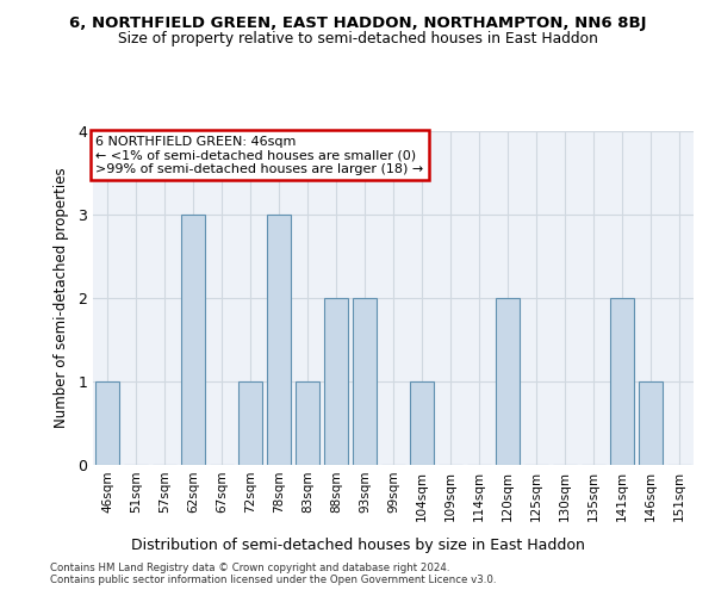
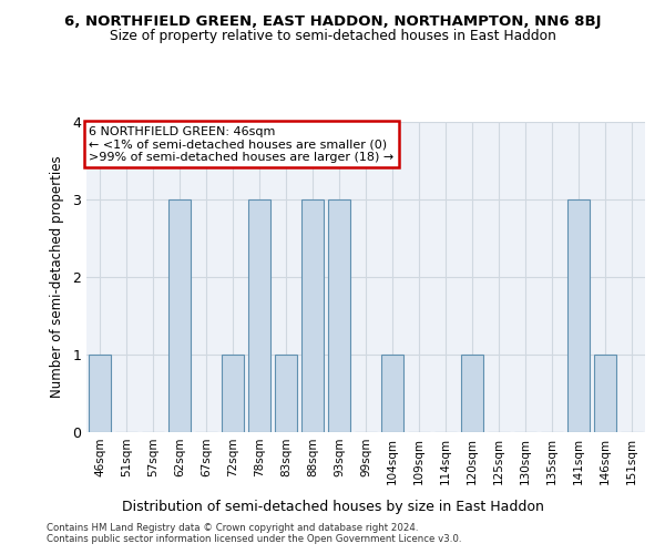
88sqm: 2 -> 3
93sqm: 2 -> 3
120sqm: 2 -> 1
141sqm: 2 -> 3
